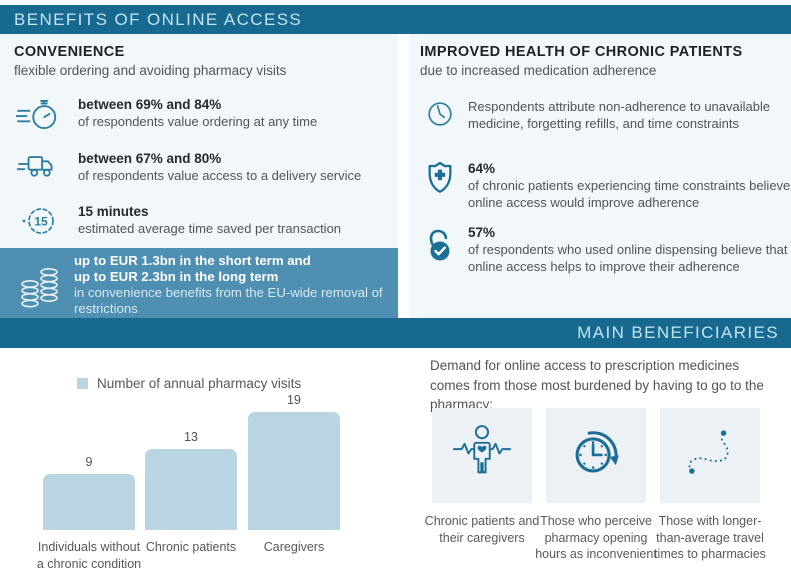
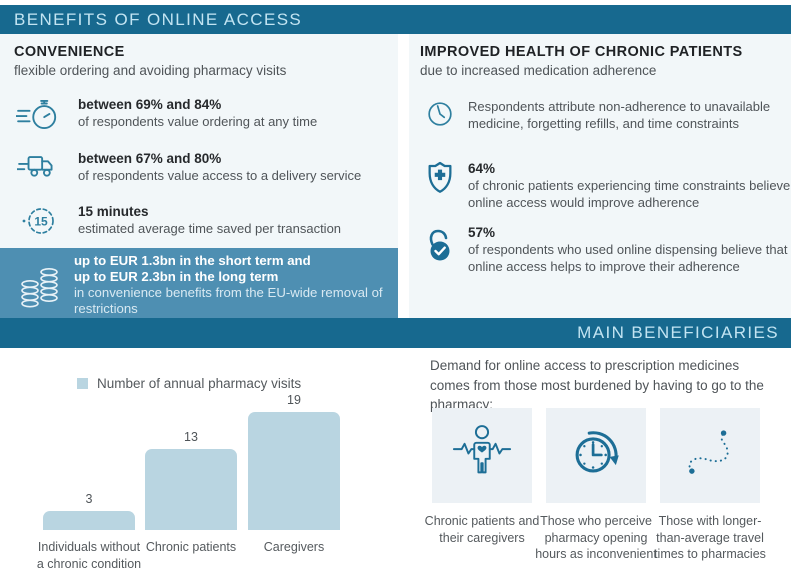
Individuals without a chronic condition: 9 -> 3
